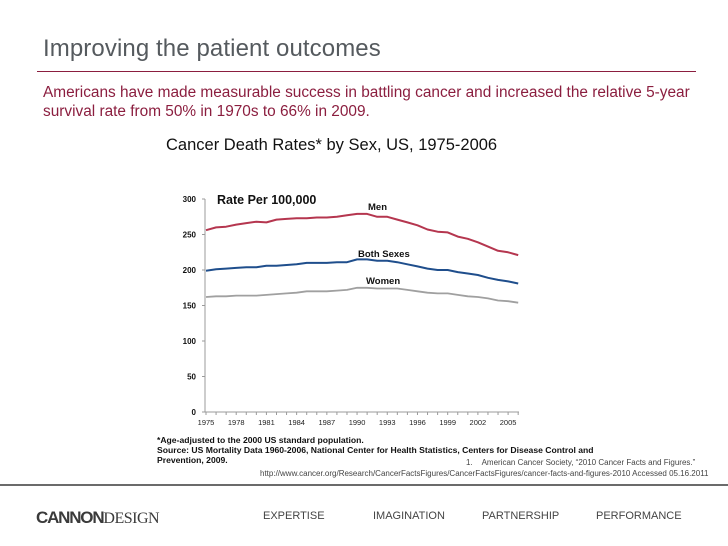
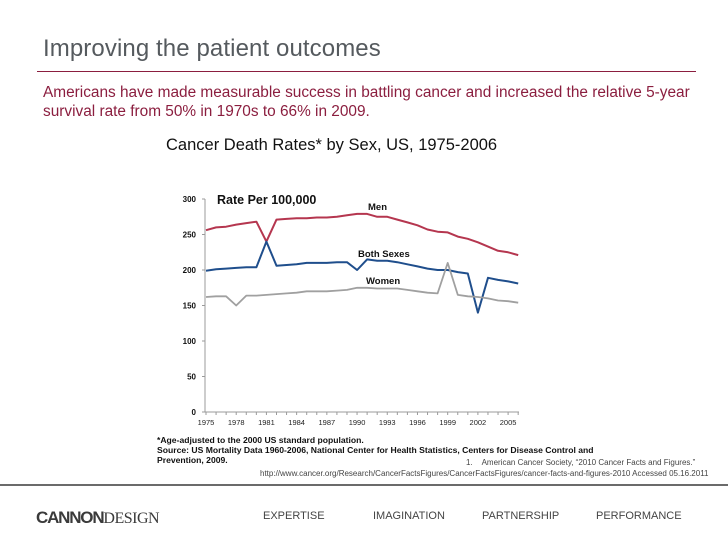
Women/1978: 160 -> 150
Men/1981: 270 -> 240
Both Sexes/1981: 210 -> 240
Both Sexes/1990: 220 -> 200
Women/1999: 170 -> 210
Both Sexes/2002: 190 -> 140
